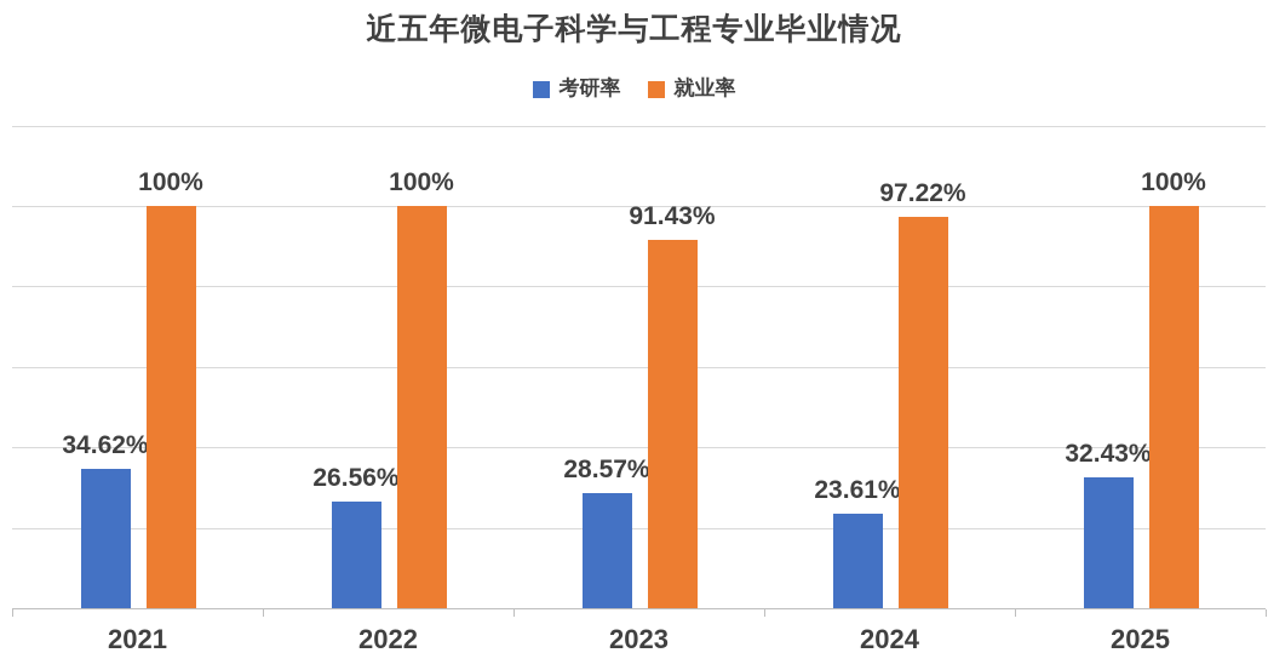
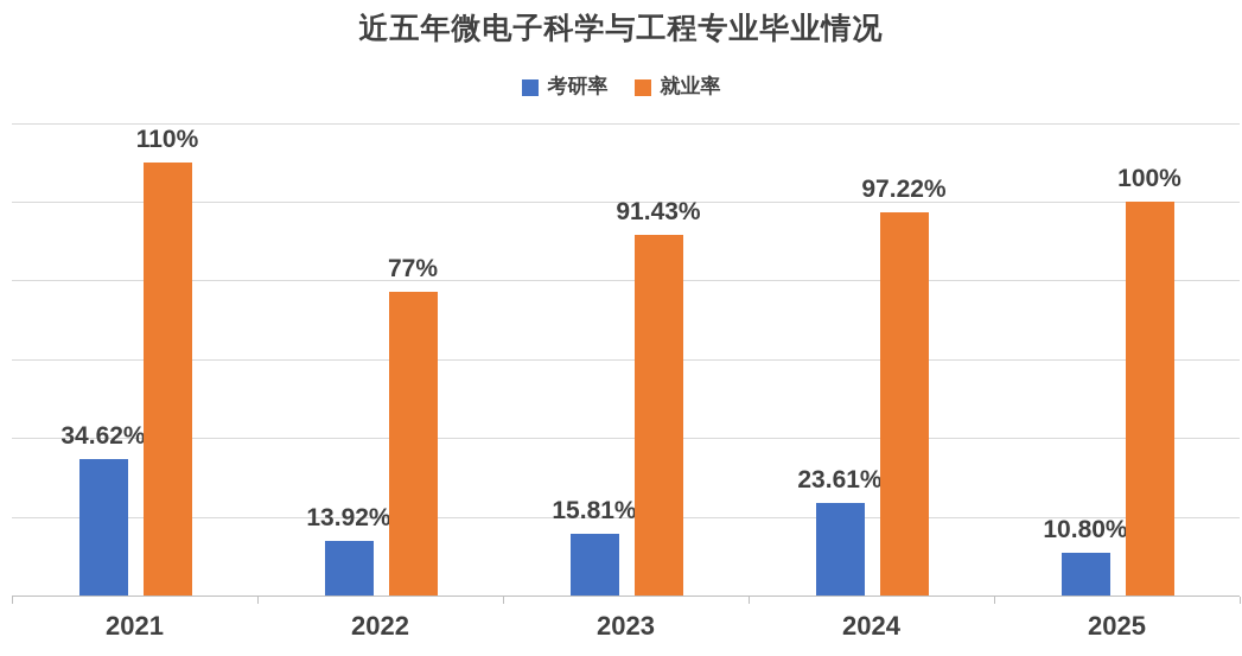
就业率/2021: 100% -> 110%
考研率/2022: 26.56% -> 13.92%
就业率/2022: 100% -> 77%
考研率/2023: 28.57% -> 15.81%
考研率/2025: 32.43% -> 10.80%
